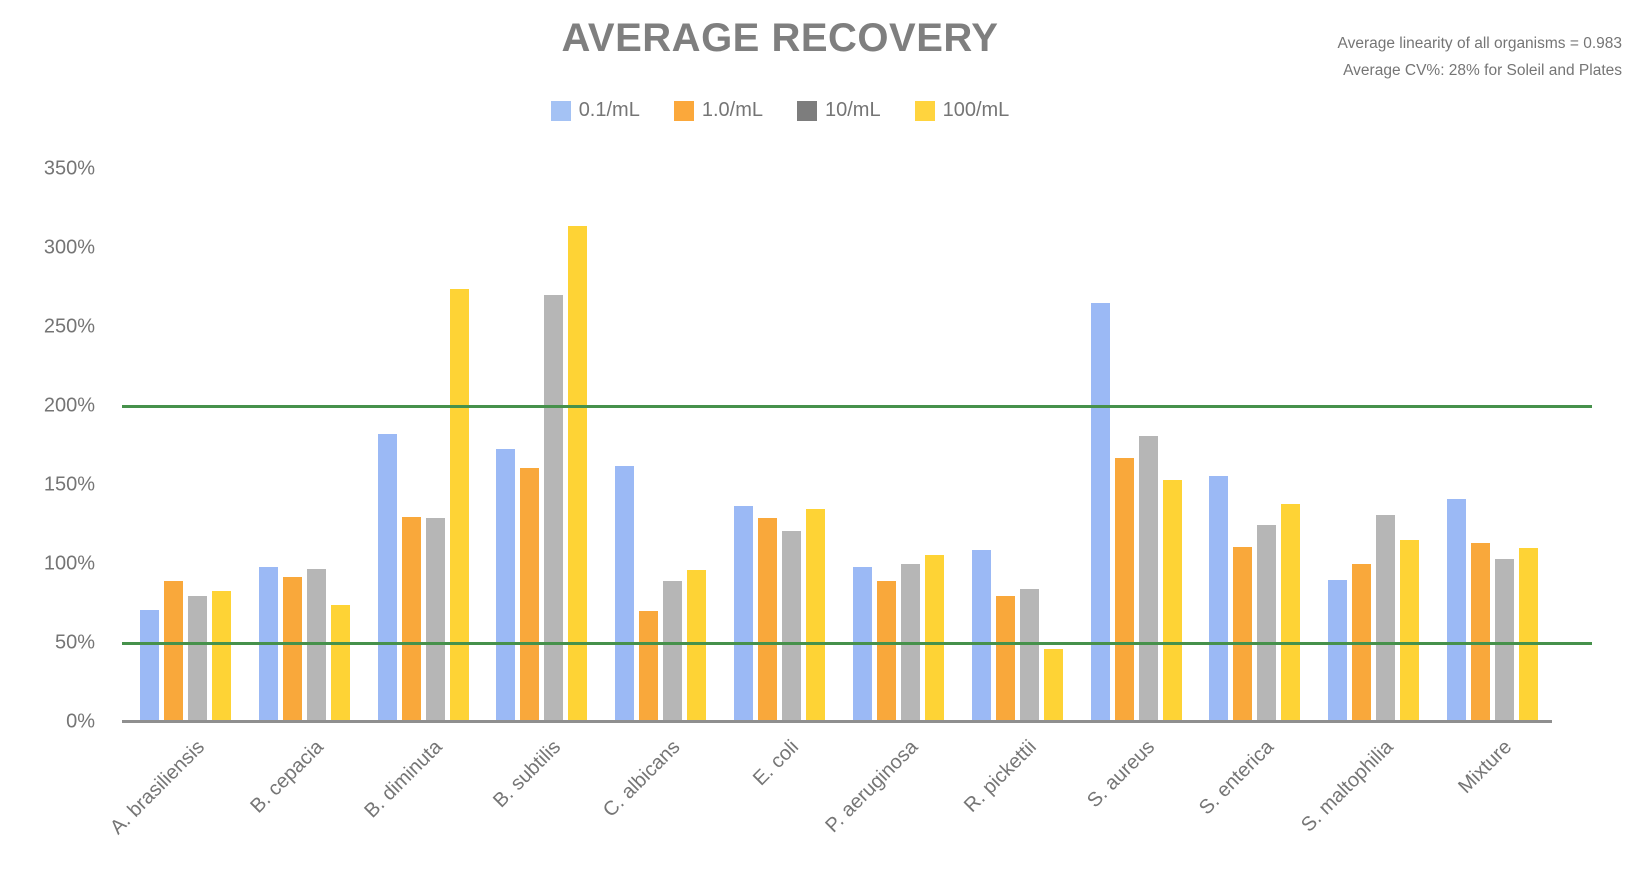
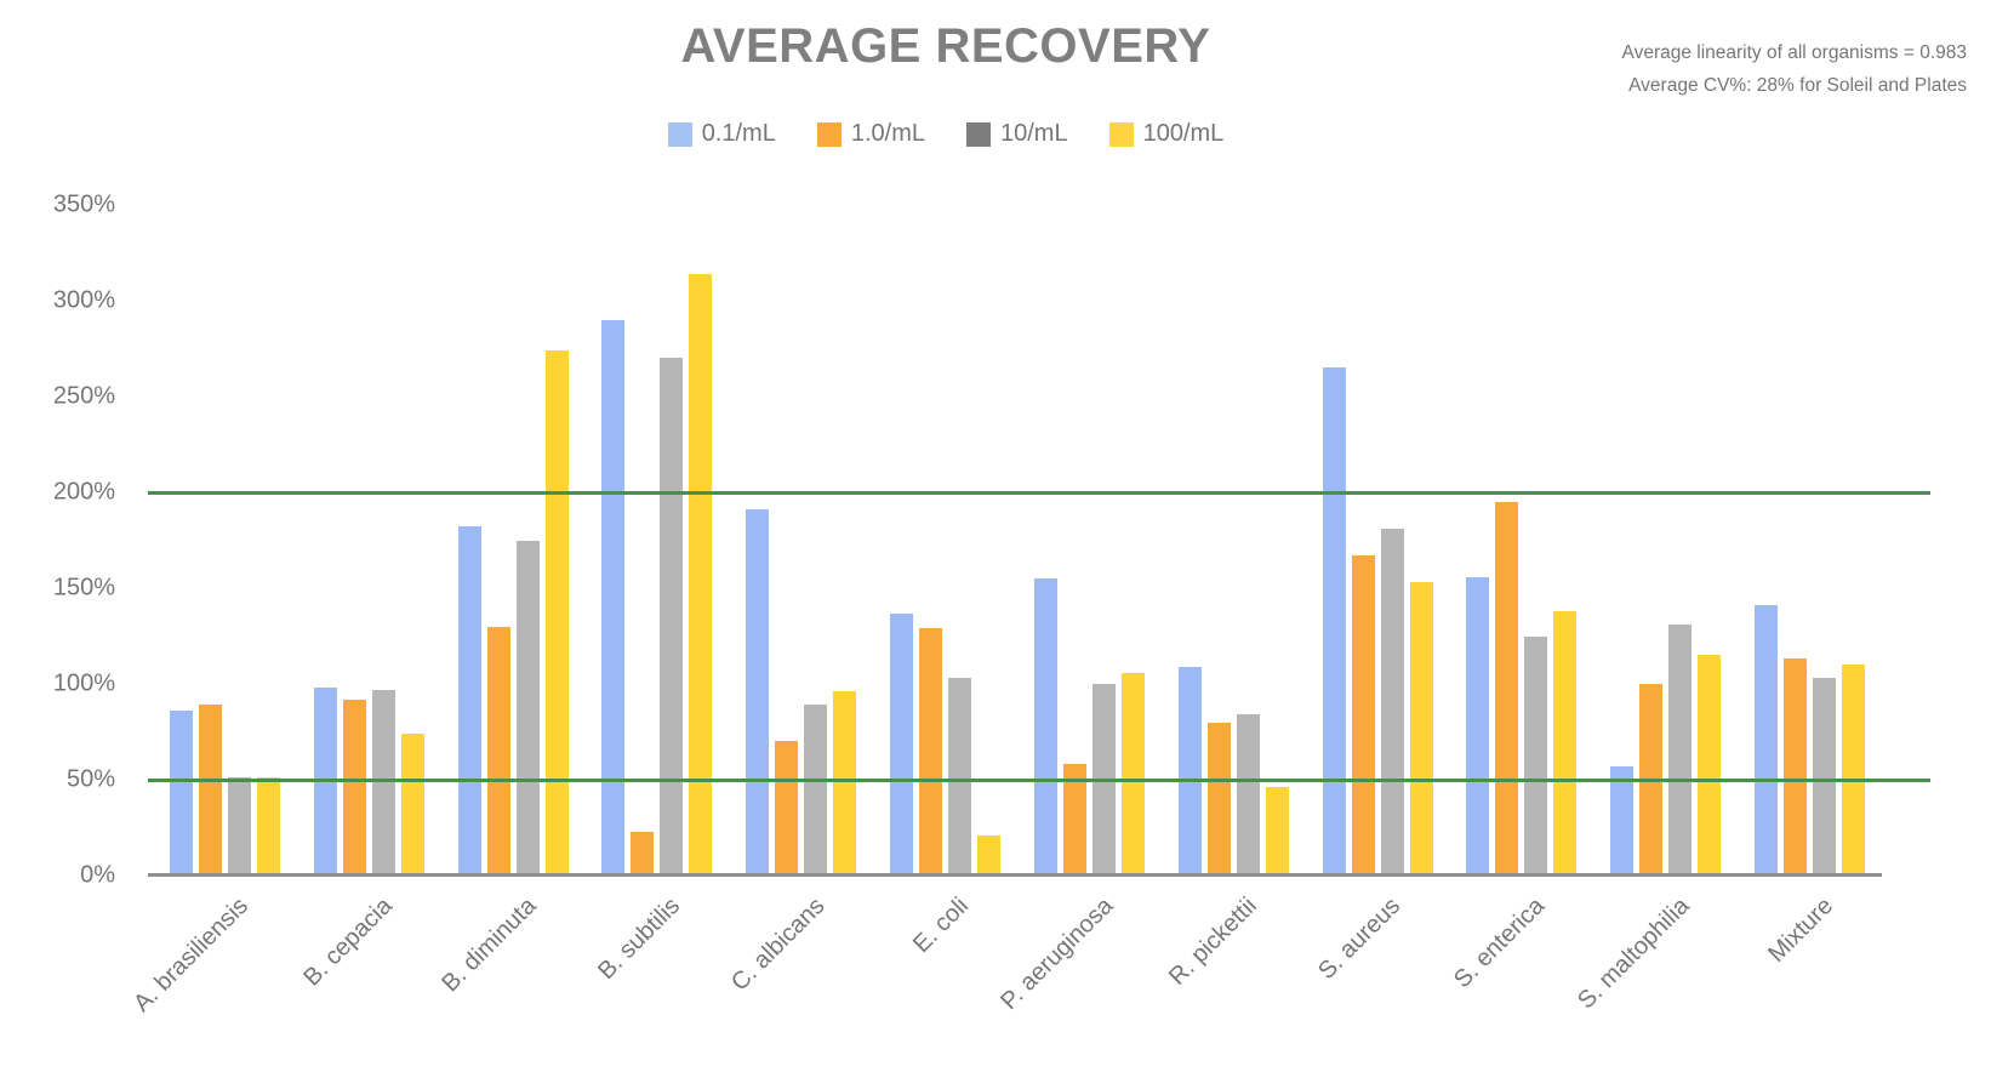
0.1/mL/A. brasiliensis: 71% -> 86%
10/mL/A. brasiliensis: 80% -> 51%
100/mL/A. brasiliensis: 83% -> 51%
10/mL/B. diminuta: 129% -> 175%
0.1/mL/B. subtilis: 173% -> 290%
1.0/mL/B. subtilis: 161% -> 23%
0.1/mL/C. albicans: 162% -> 191%
10/mL/E. coli: 121% -> 103%
100/mL/E. coli: 135% -> 21%
0.1/mL/P. aeruginosa: 98% -> 155%
1.0/mL/P. aeruginosa: 89% -> 58%
1.0/mL/S. enterica: 111% -> 195%
0.1/mL/S. maltophilia: 90% -> 57%
